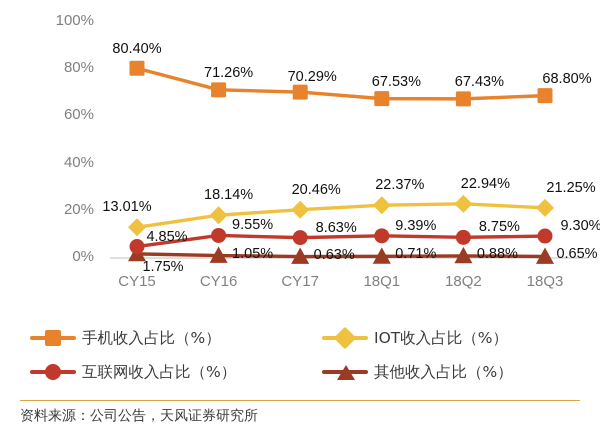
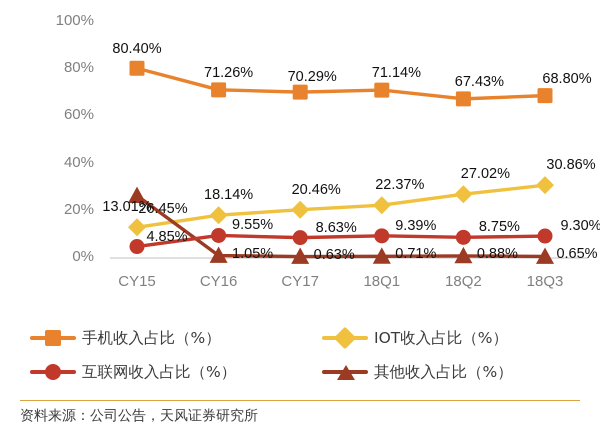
其他收入占比（%）/CY15: 1.75% -> 26.45%
手机收入占比（%）/18Q1: 67.53% -> 71.14%
IOT收入占比（%）/18Q2: 22.94% -> 27.02%
IOT收入占比（%）/18Q3: 21.25% -> 30.86%
